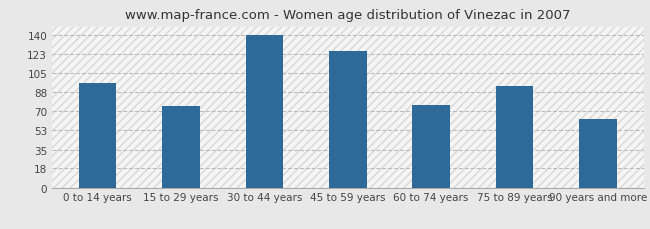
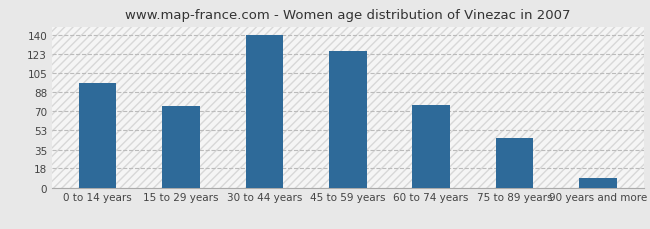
75 to 89 years: 93 -> 46
90 years and more: 63 -> 9
